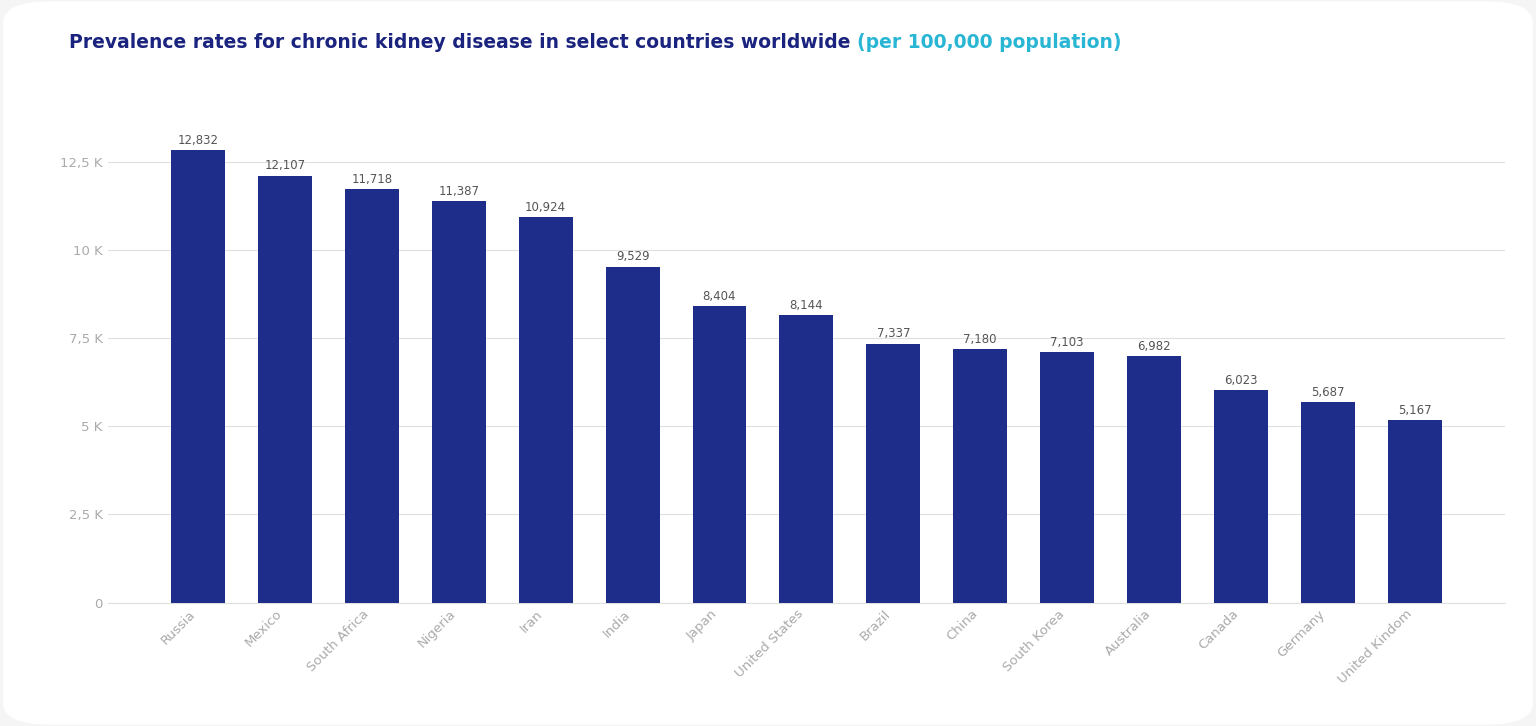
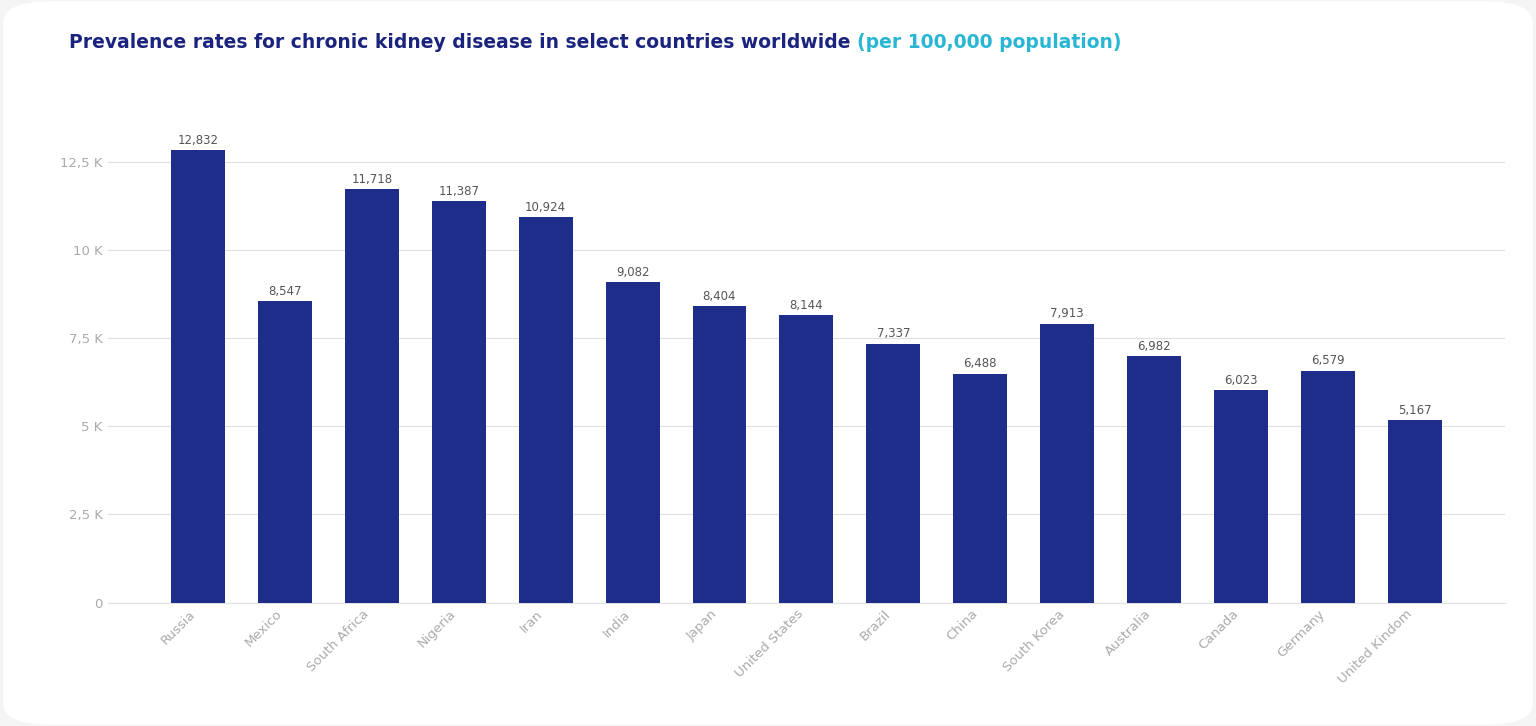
Mexico: 12,107 -> 8,547
India: 9,529 -> 9,082
China: 7,180 -> 6,488
South Korea: 7,103 -> 7,913
Germany: 5,687 -> 6,579
